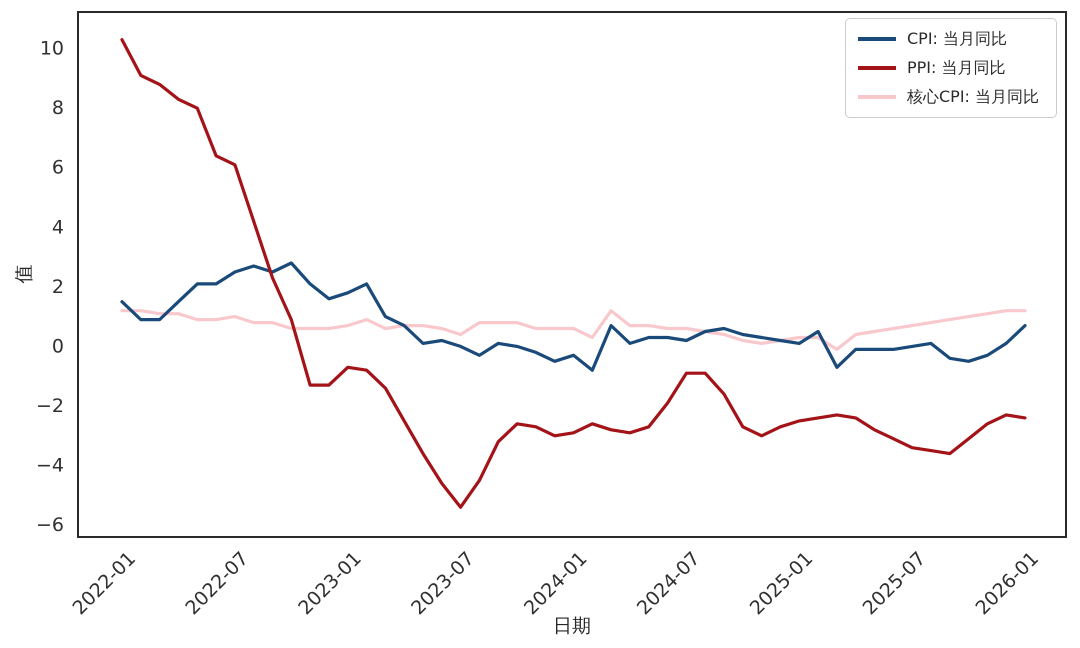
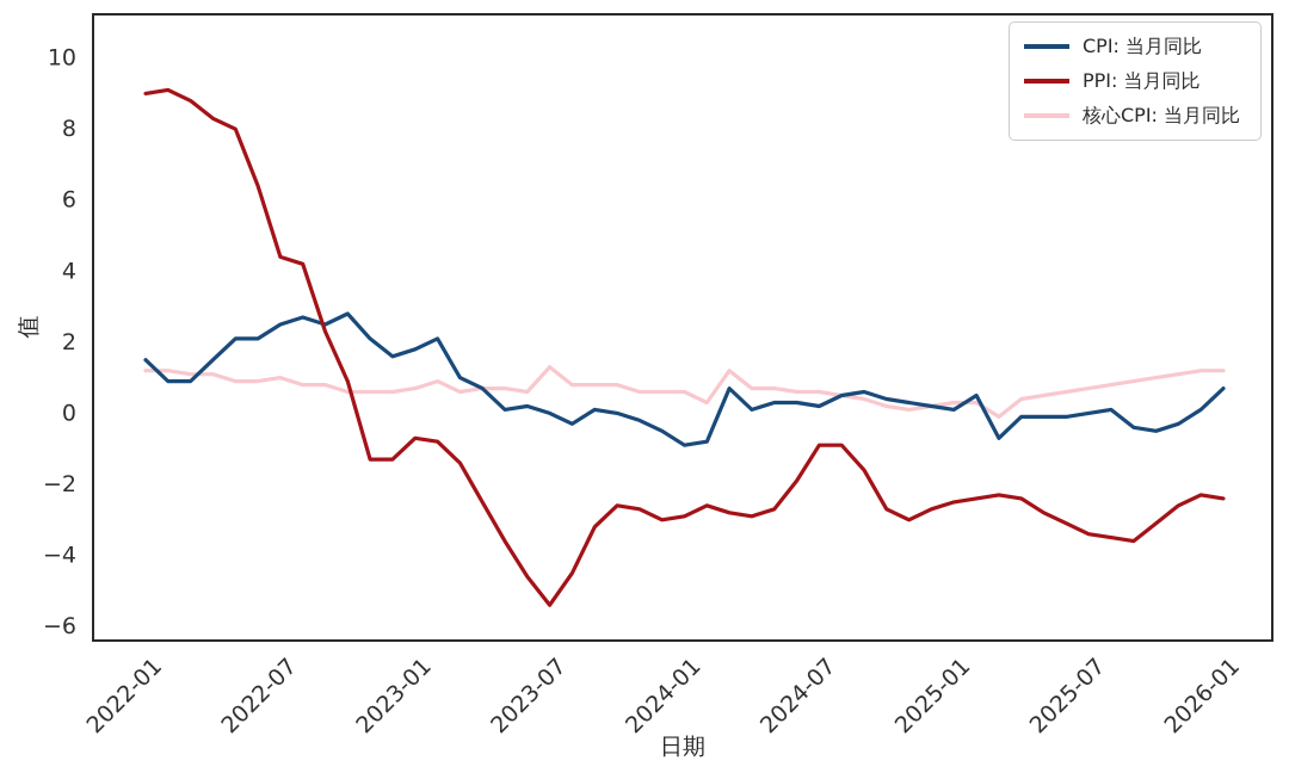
PPI: 当月同比/2022-01: 10.3 -> 9.0
PPI: 当月同比/2022-07: 6.1 -> 4.4
核心CPI: 当月同比/2023-07: 0.4 -> 1.3
CPI: 当月同比/2024-01: -0.3 -> -0.9
